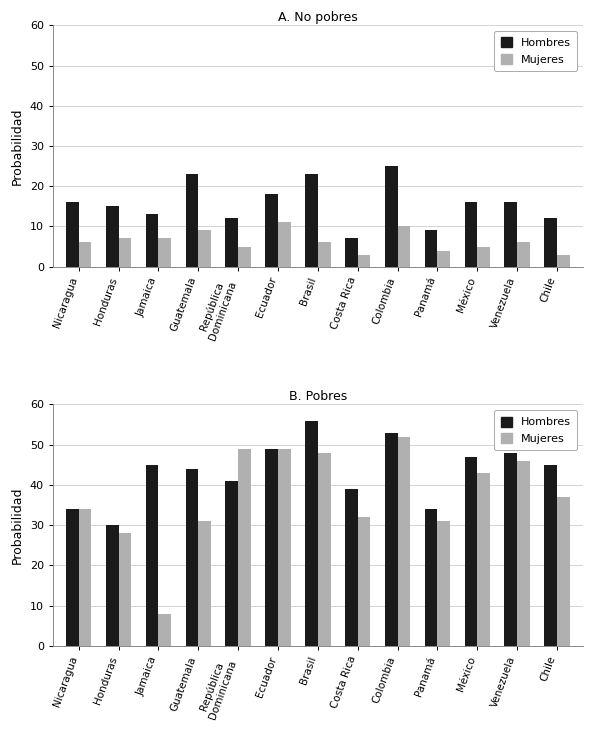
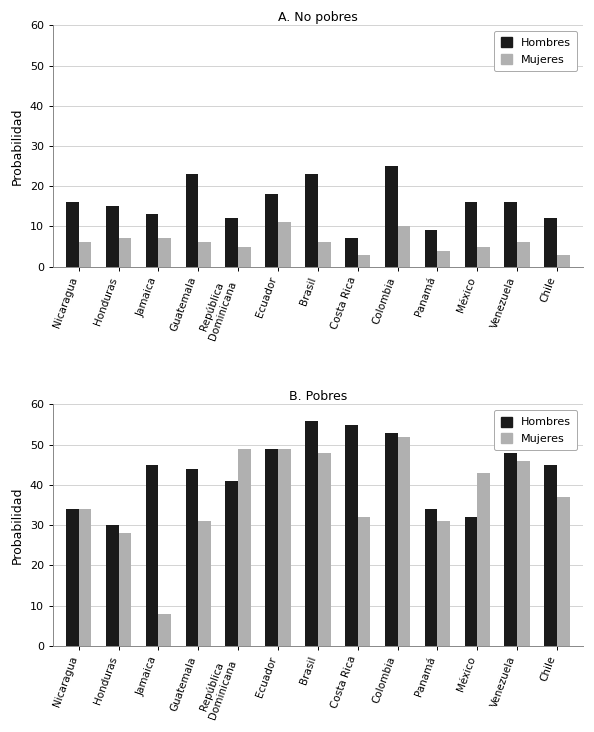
A. No pobres/Mujeres/Guatemala: 9 -> 6
B. Pobres/Hombres/Costa Rica: 39 -> 55
B. Pobres/Hombres/México: 47 -> 32
